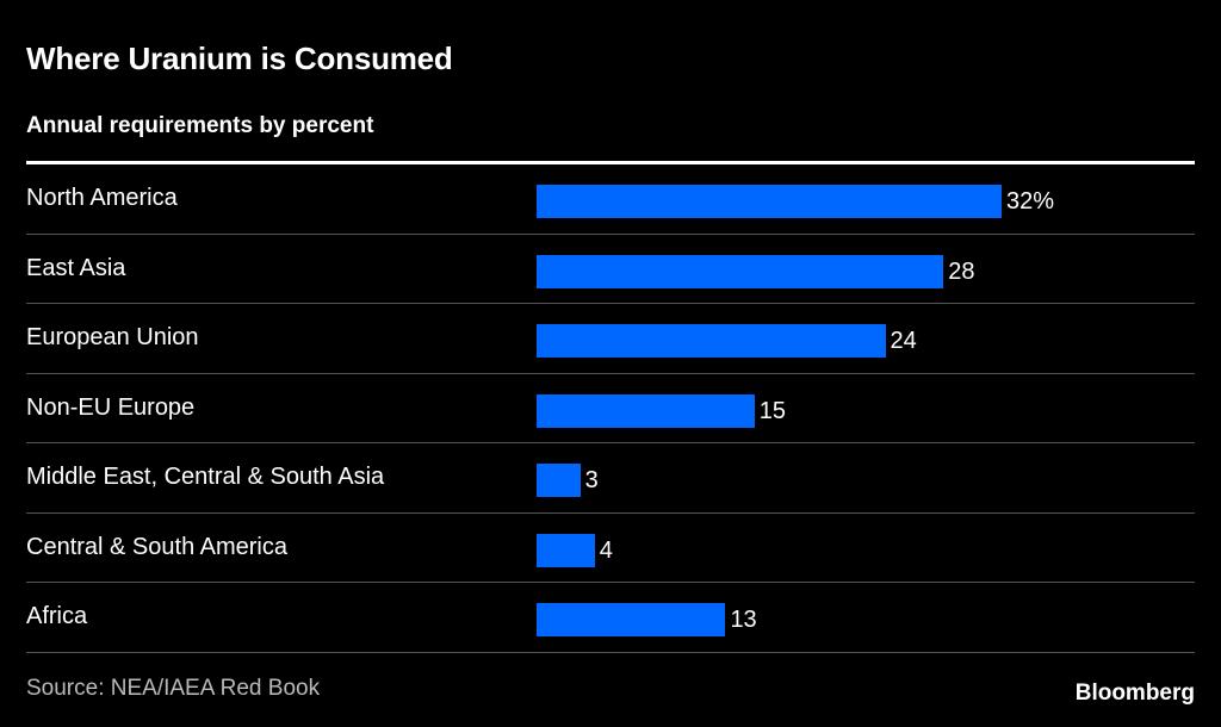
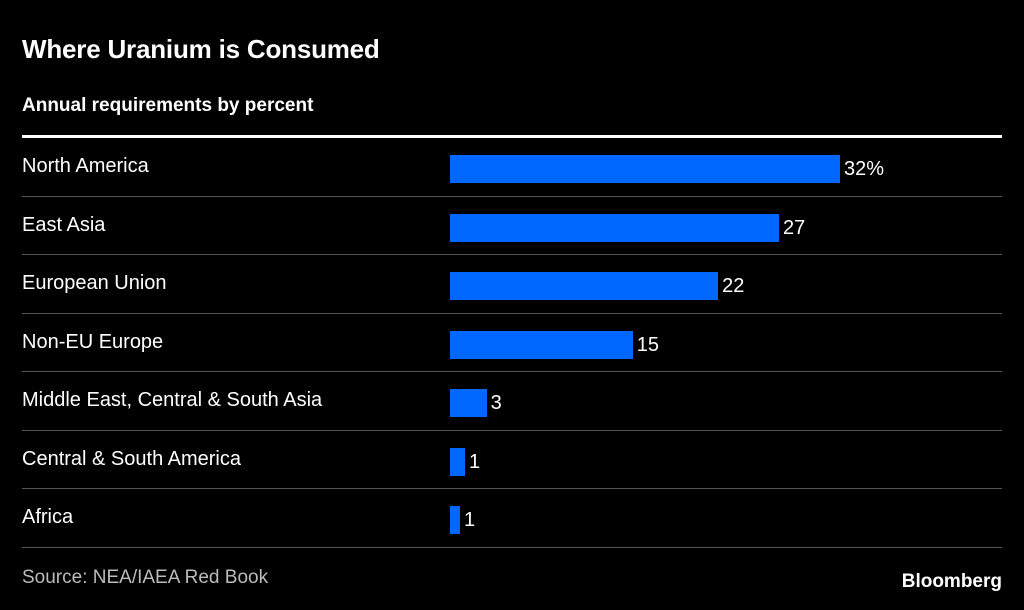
East Asia: 28 -> 27
European Union: 24 -> 22
Central & South America: 4 -> 1
Africa: 13 -> 1
